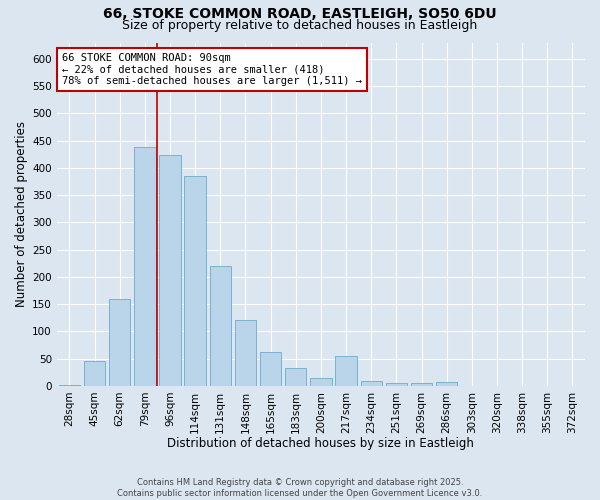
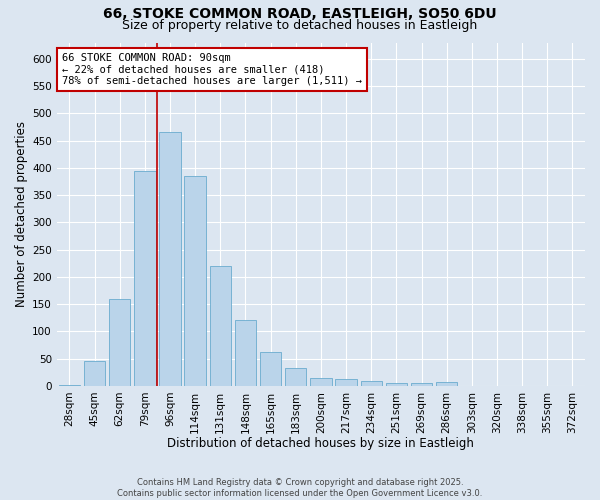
79sqm: 438 -> 395
96sqm: 424 -> 465
217sqm: 54 -> 12
